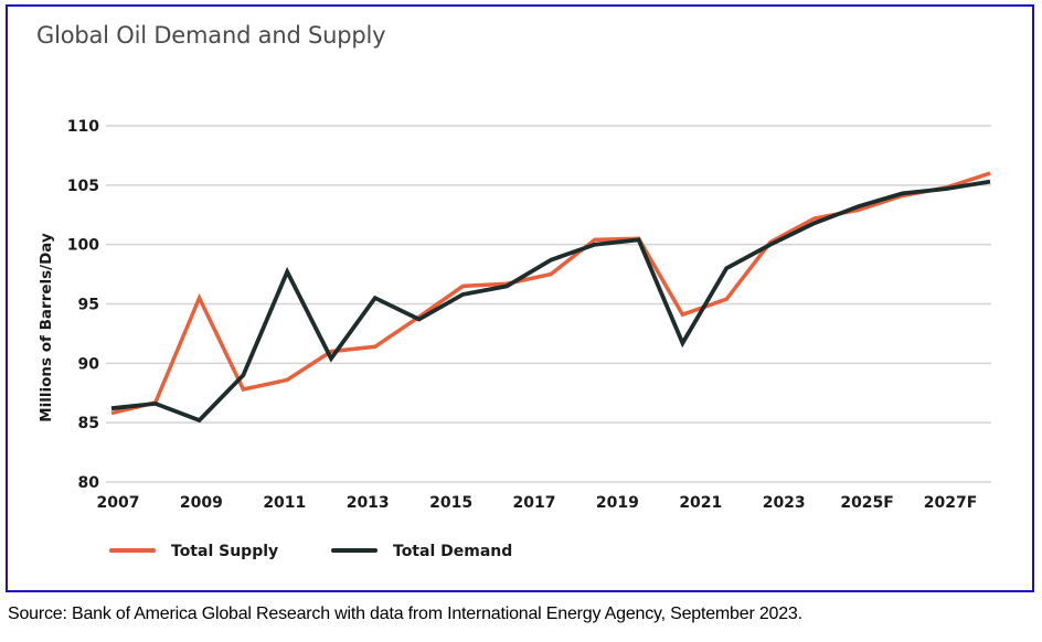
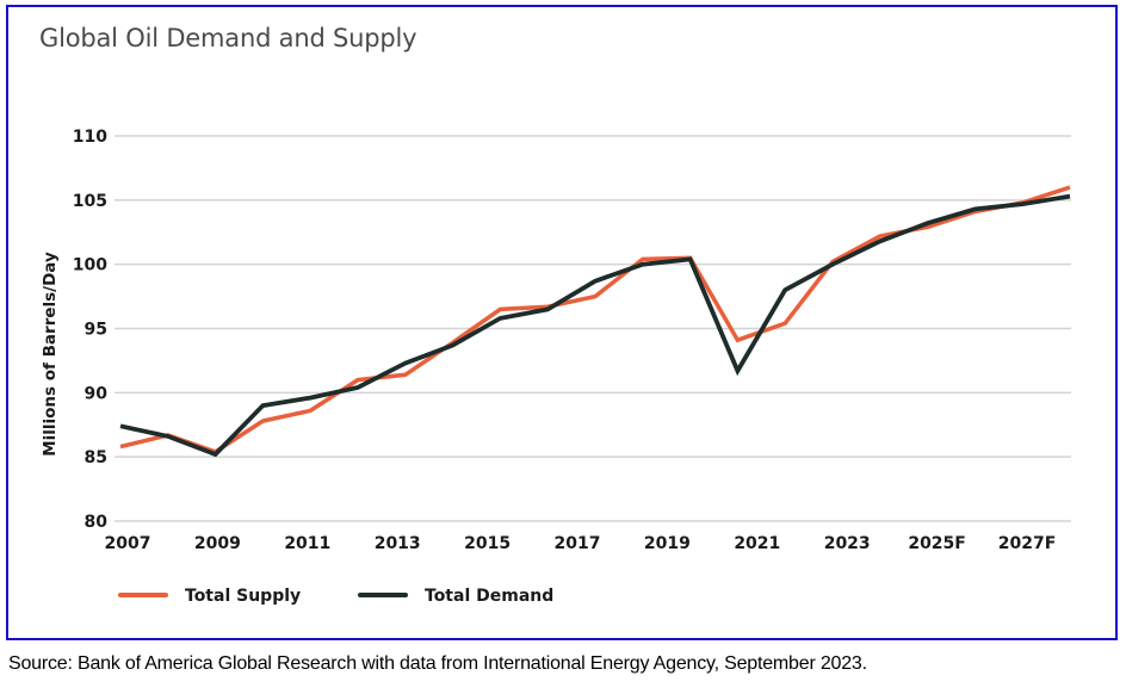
Total Demand/2007: 86.2 -> 87.4
Total Supply/2009: 95.5 -> 85.4
Total Demand/2011: 97.7 -> 89.6
Total Demand/2013: 95.5 -> 92.3
